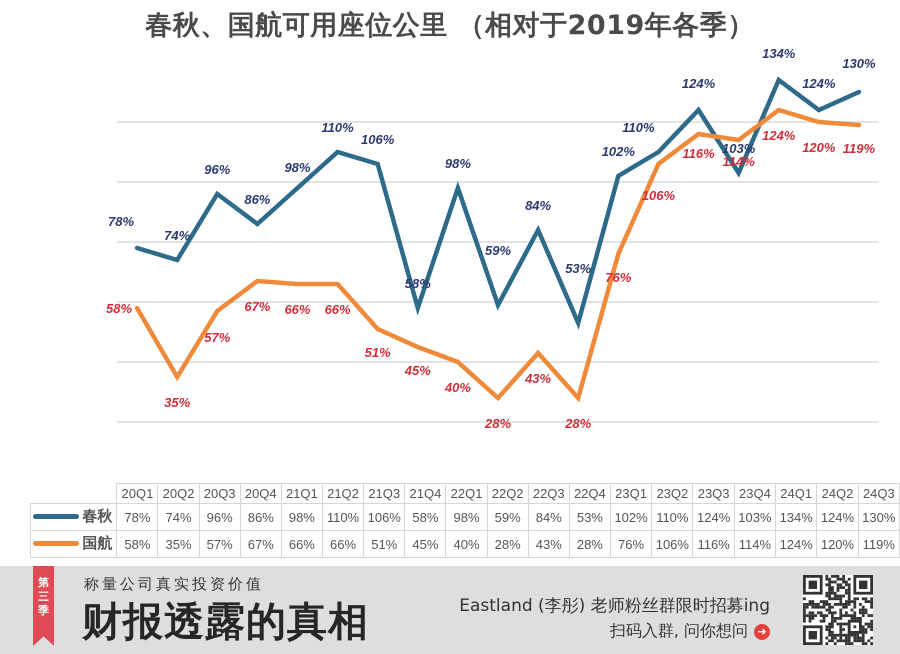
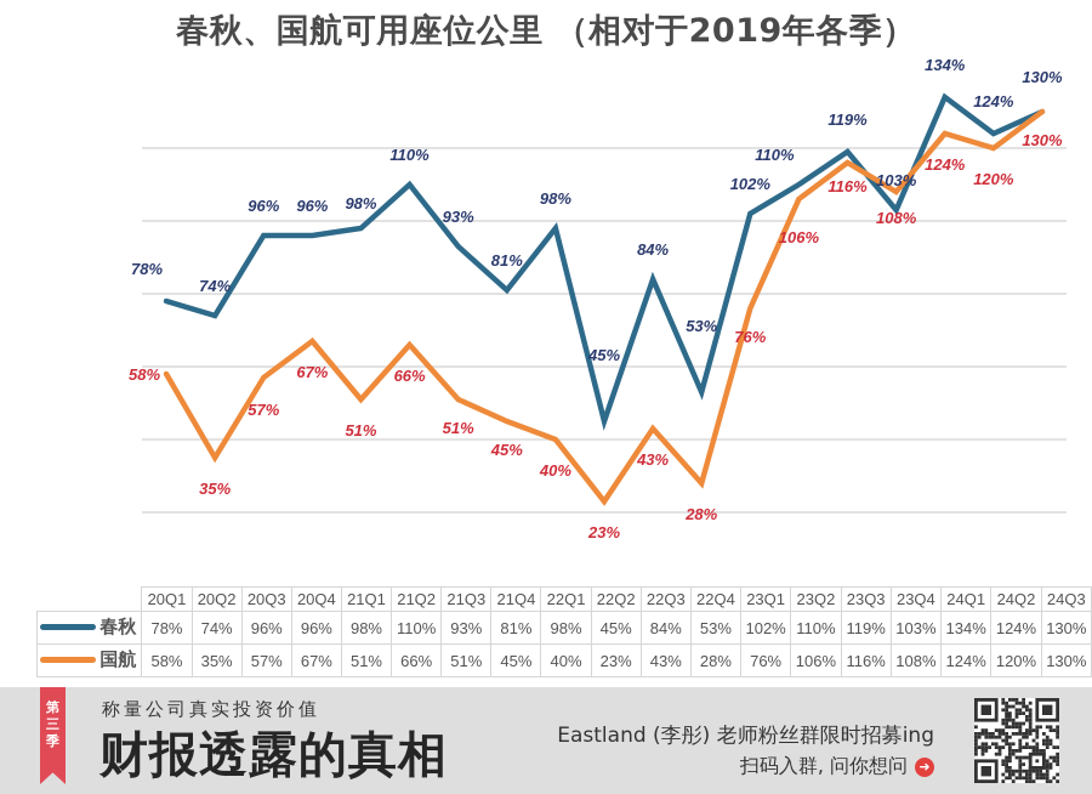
春秋/20Q4: 86% -> 96%
国航/21Q1: 66% -> 51%
春秋/21Q3: 106% -> 93%
春秋/21Q4: 58% -> 81%
春秋/22Q2: 59% -> 45%
国航/22Q2: 28% -> 23%
春秋/23Q3: 124% -> 119%
国航/23Q4: 114% -> 108%
国航/24Q3: 119% -> 130%
